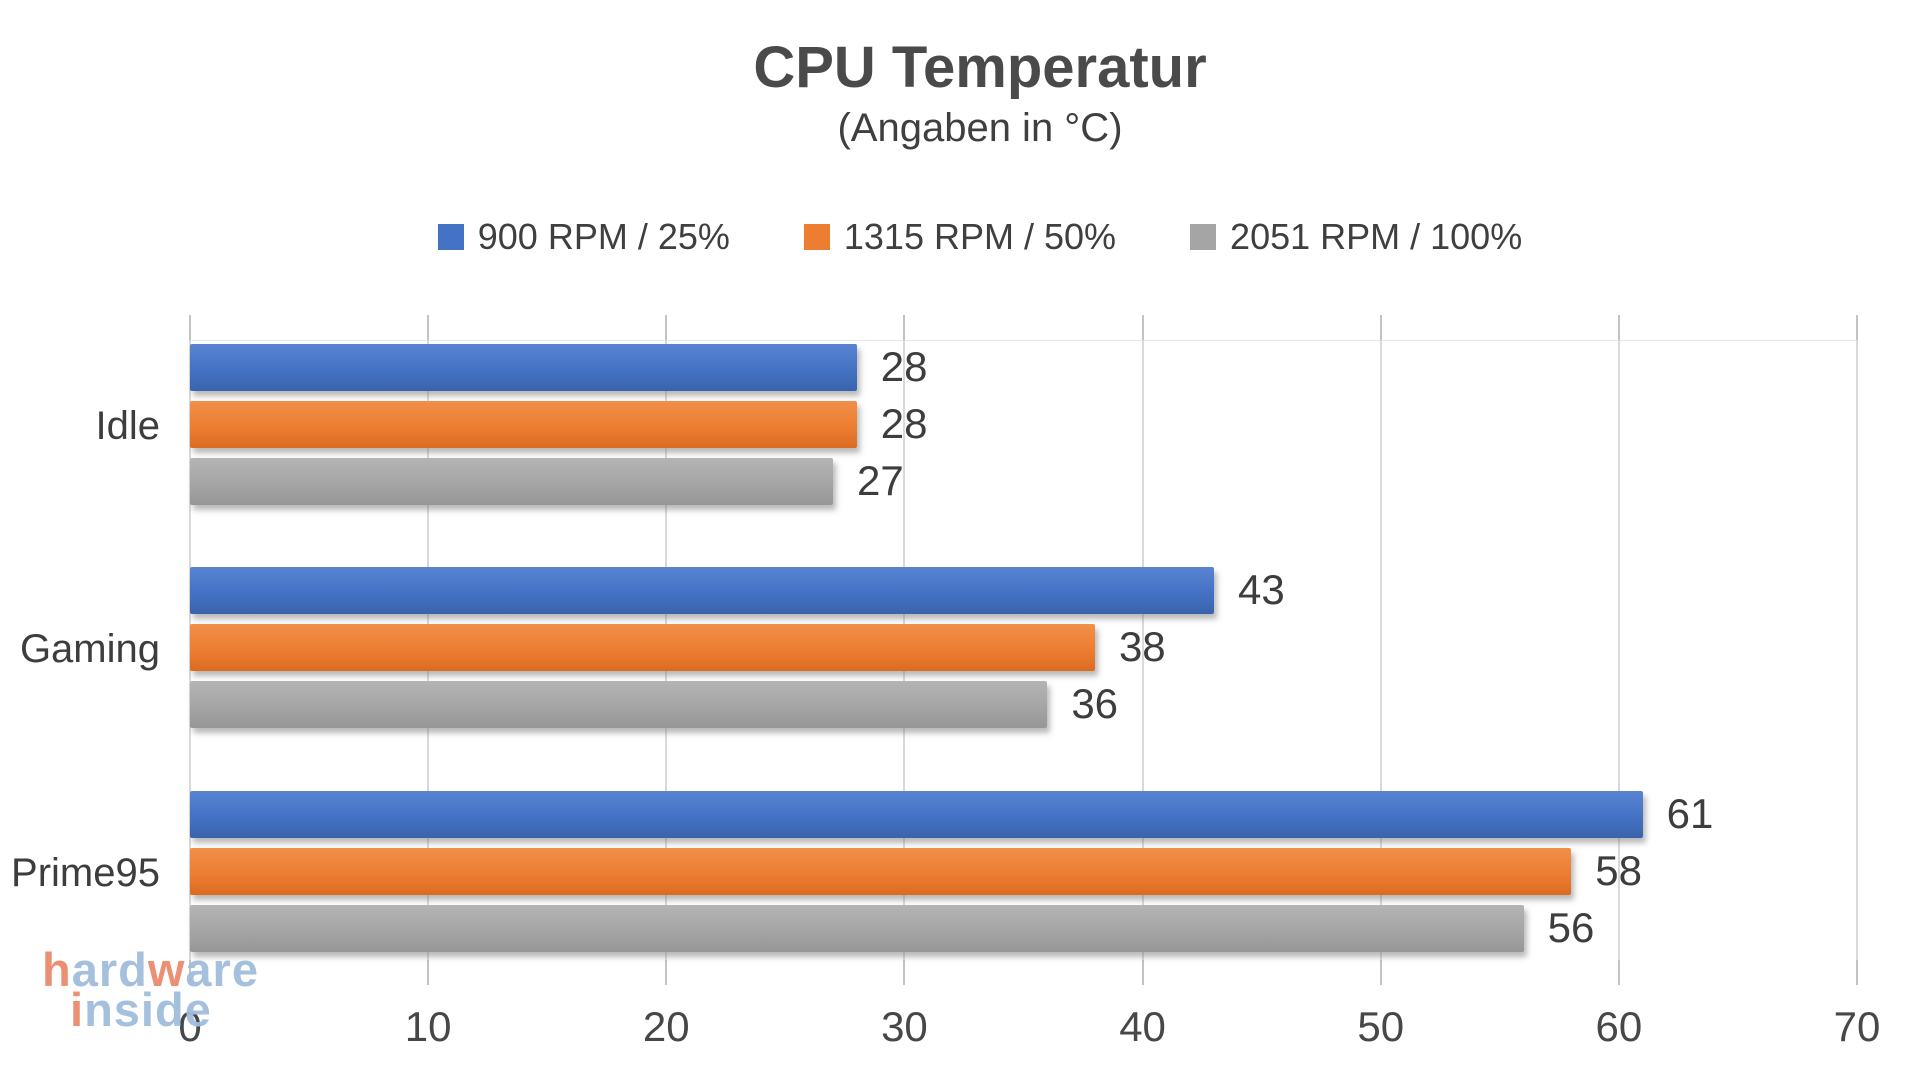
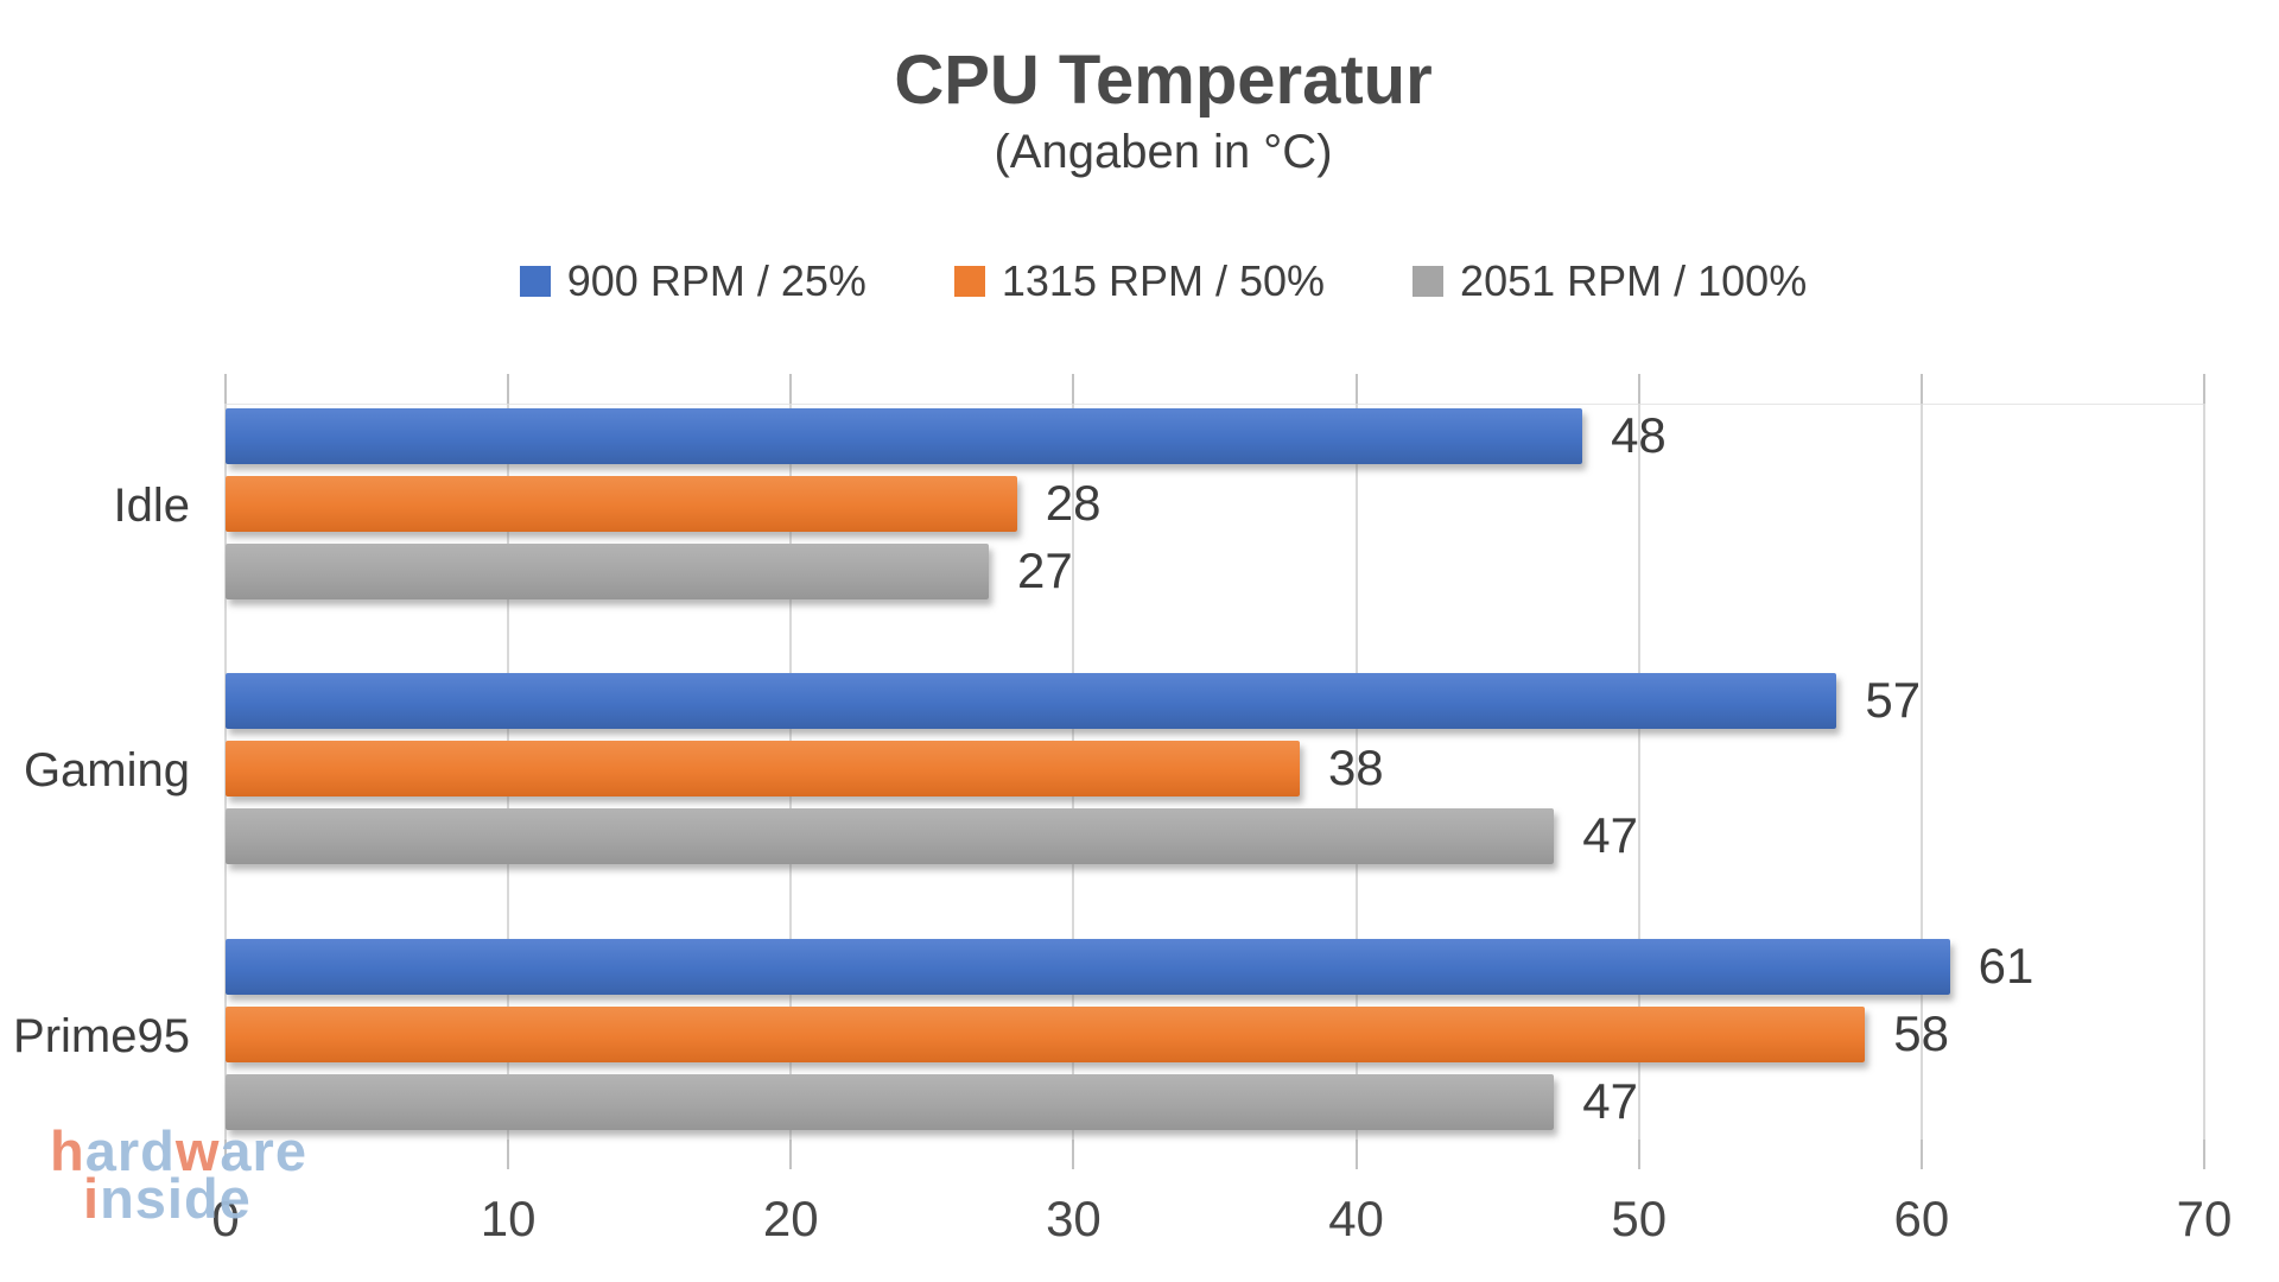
900 RPM / 25%/Idle: 28 -> 48
900 RPM / 25%/Gaming: 43 -> 57
2051 RPM / 100%/Gaming: 36 -> 47
2051 RPM / 100%/Prime95: 56 -> 47
